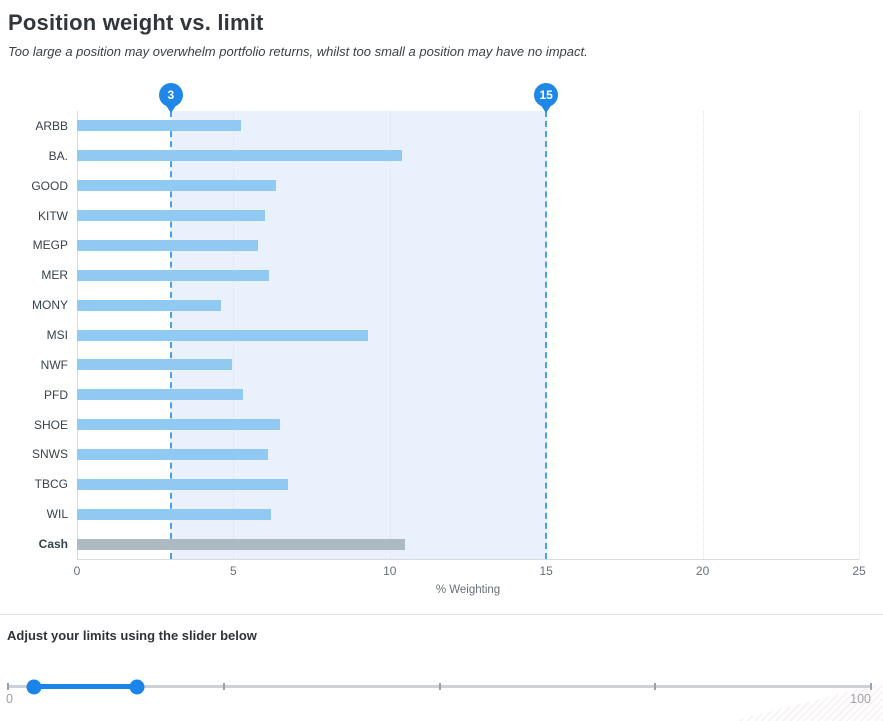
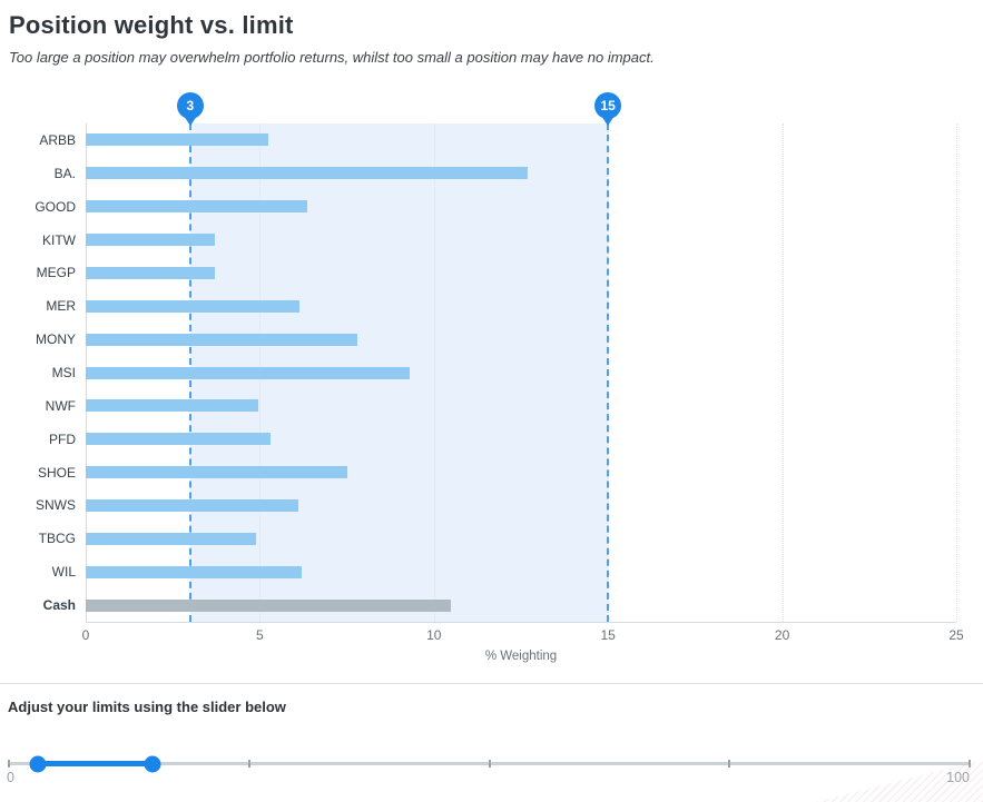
BA.: 10.4 -> 12.7
KITW: 6.0 -> 3.7
MEGP: 5.8 -> 3.7
MONY: 4.6 -> 7.8
SHOE: 6.5 -> 7.5
TBCG: 6.8 -> 4.9
